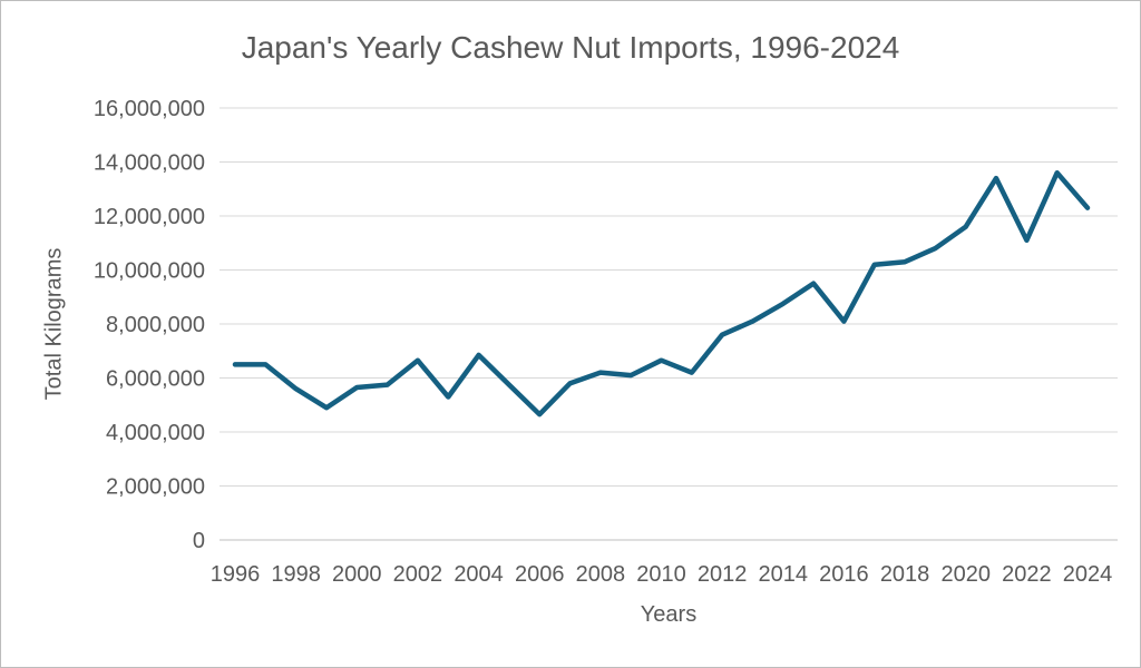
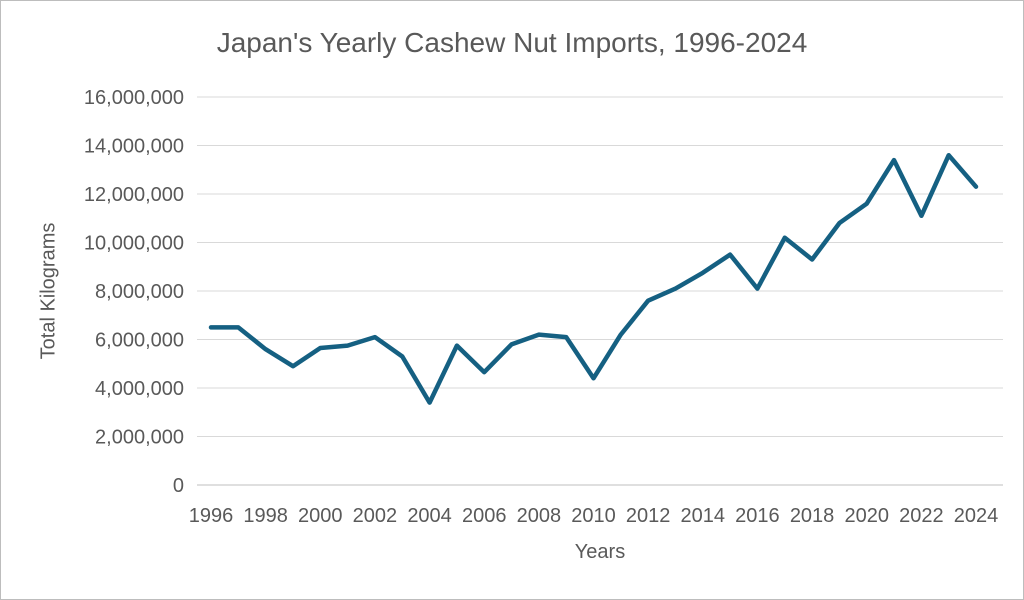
2002: 6600000 -> 6100000
2004: 6800000 -> 3400000
2010: 6600000 -> 4400000
2018: 10300000 -> 9300000
